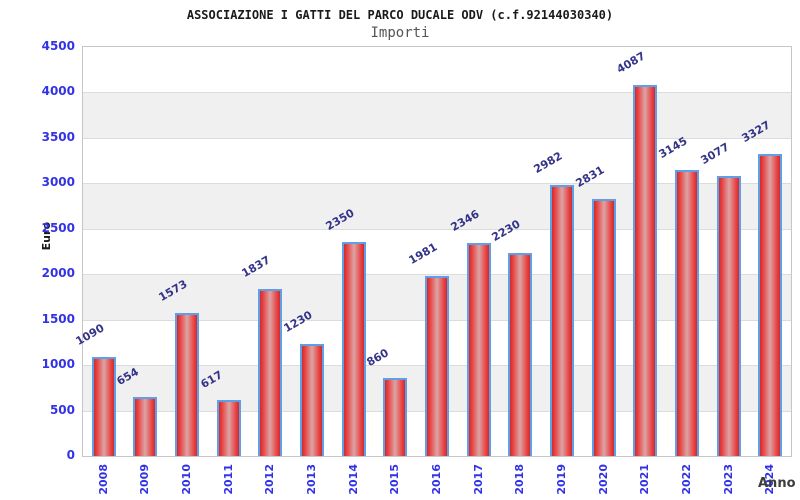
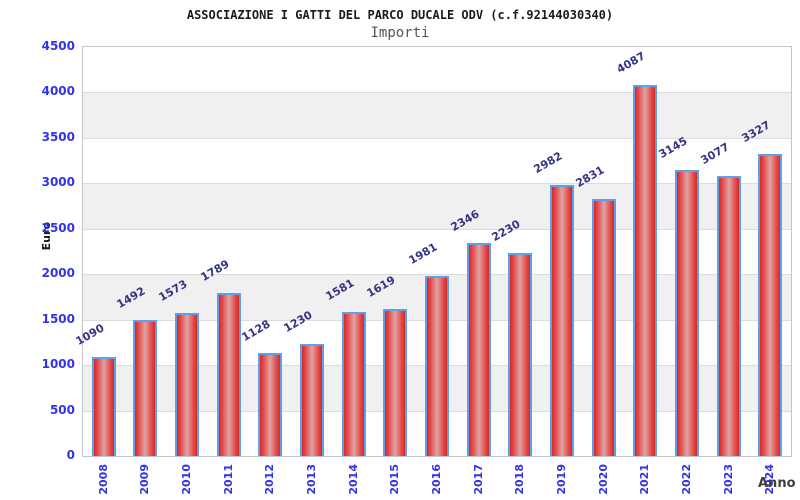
2009: 654 -> 1492
2011: 617 -> 1789
2012: 1837 -> 1128
2014: 2350 -> 1581
2015: 860 -> 1619
